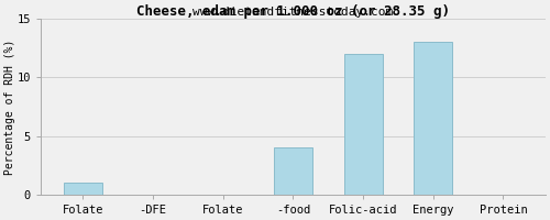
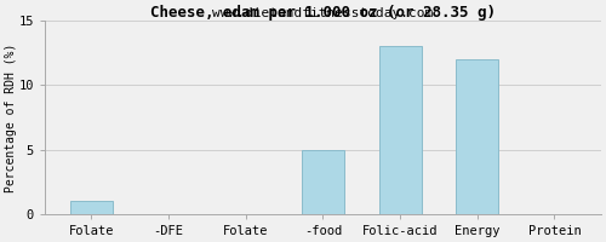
-food: 4 -> 5
Folic-acid: 12 -> 13
Energy: 13 -> 12
